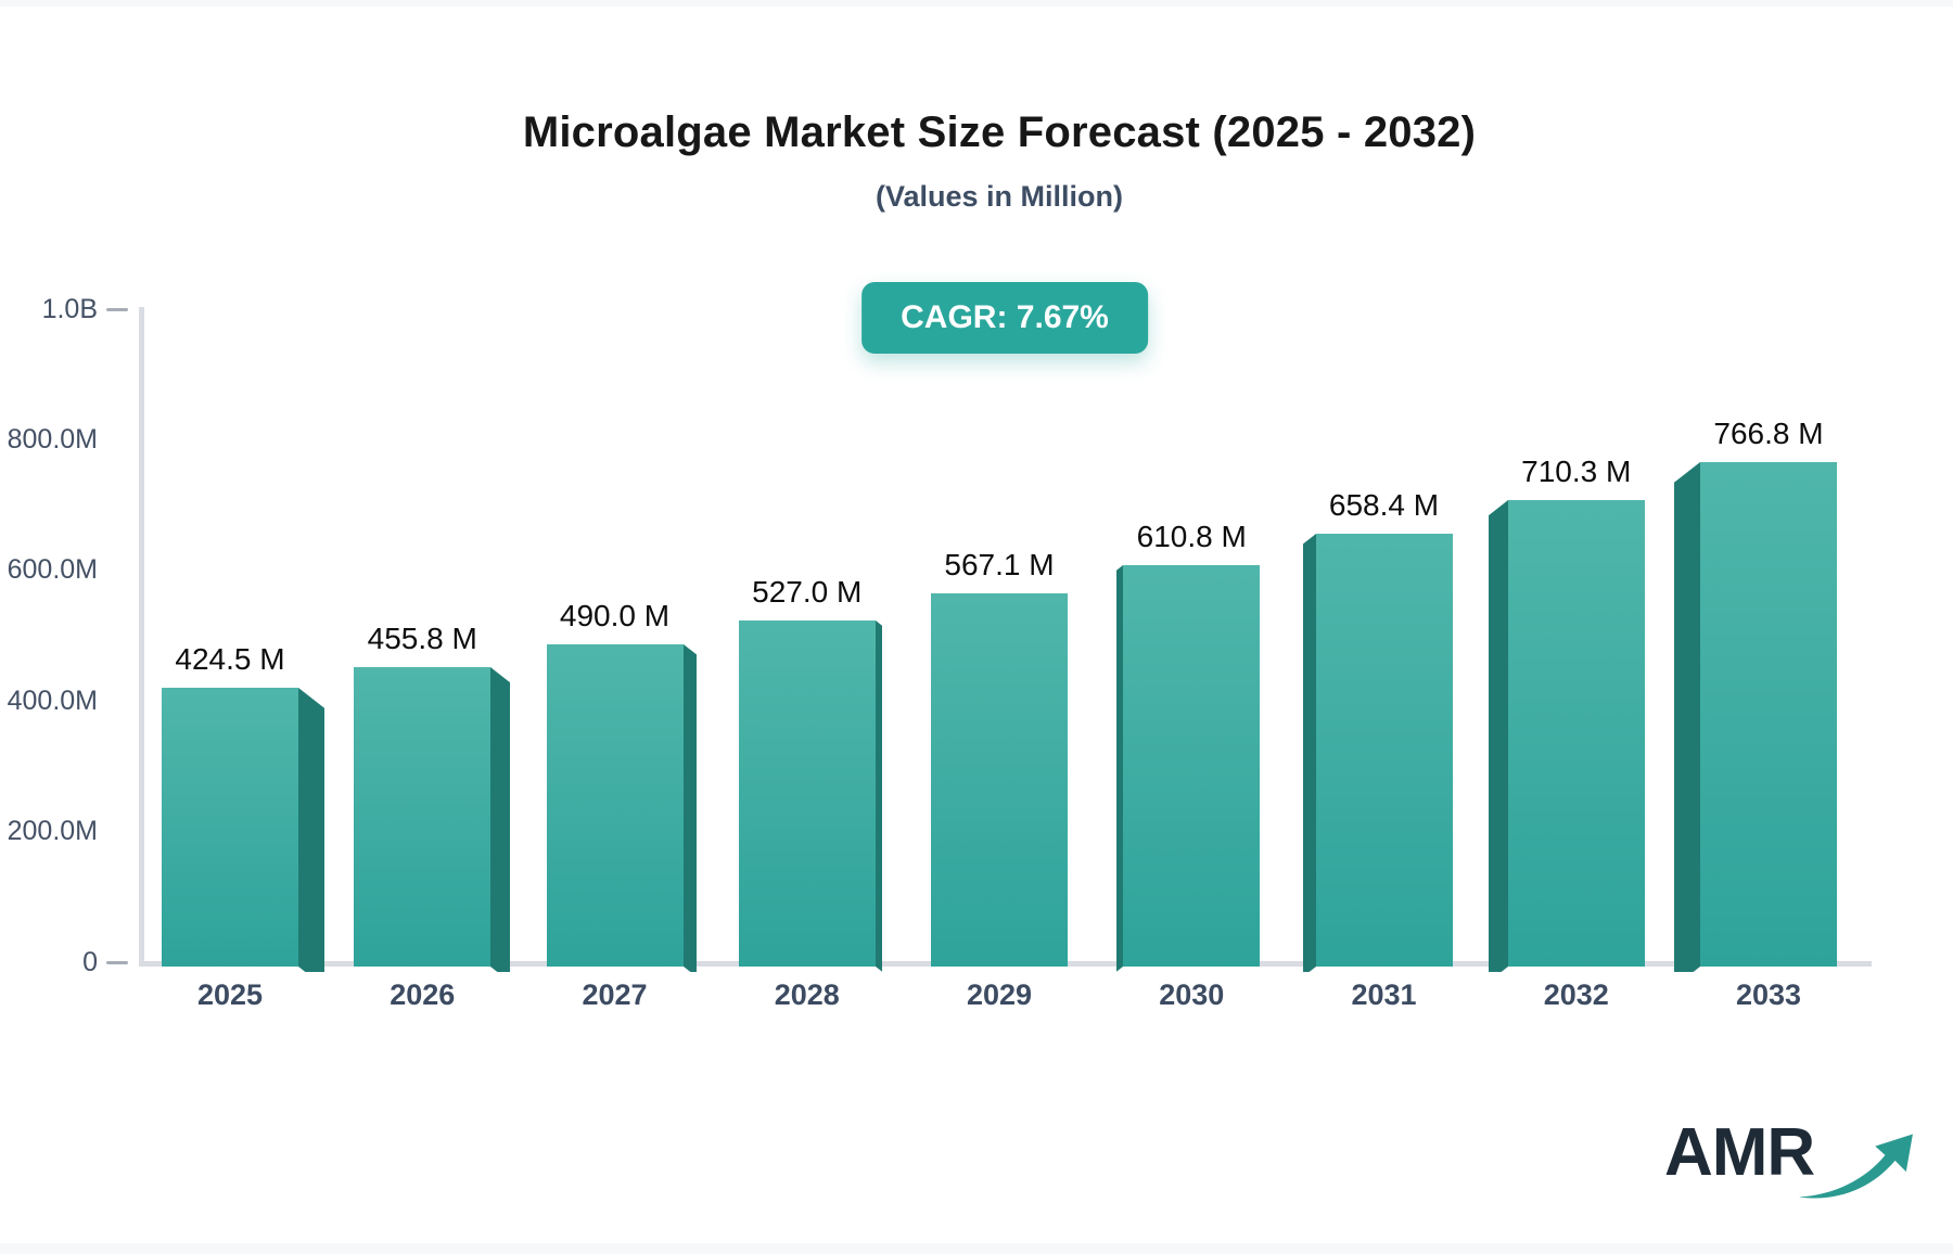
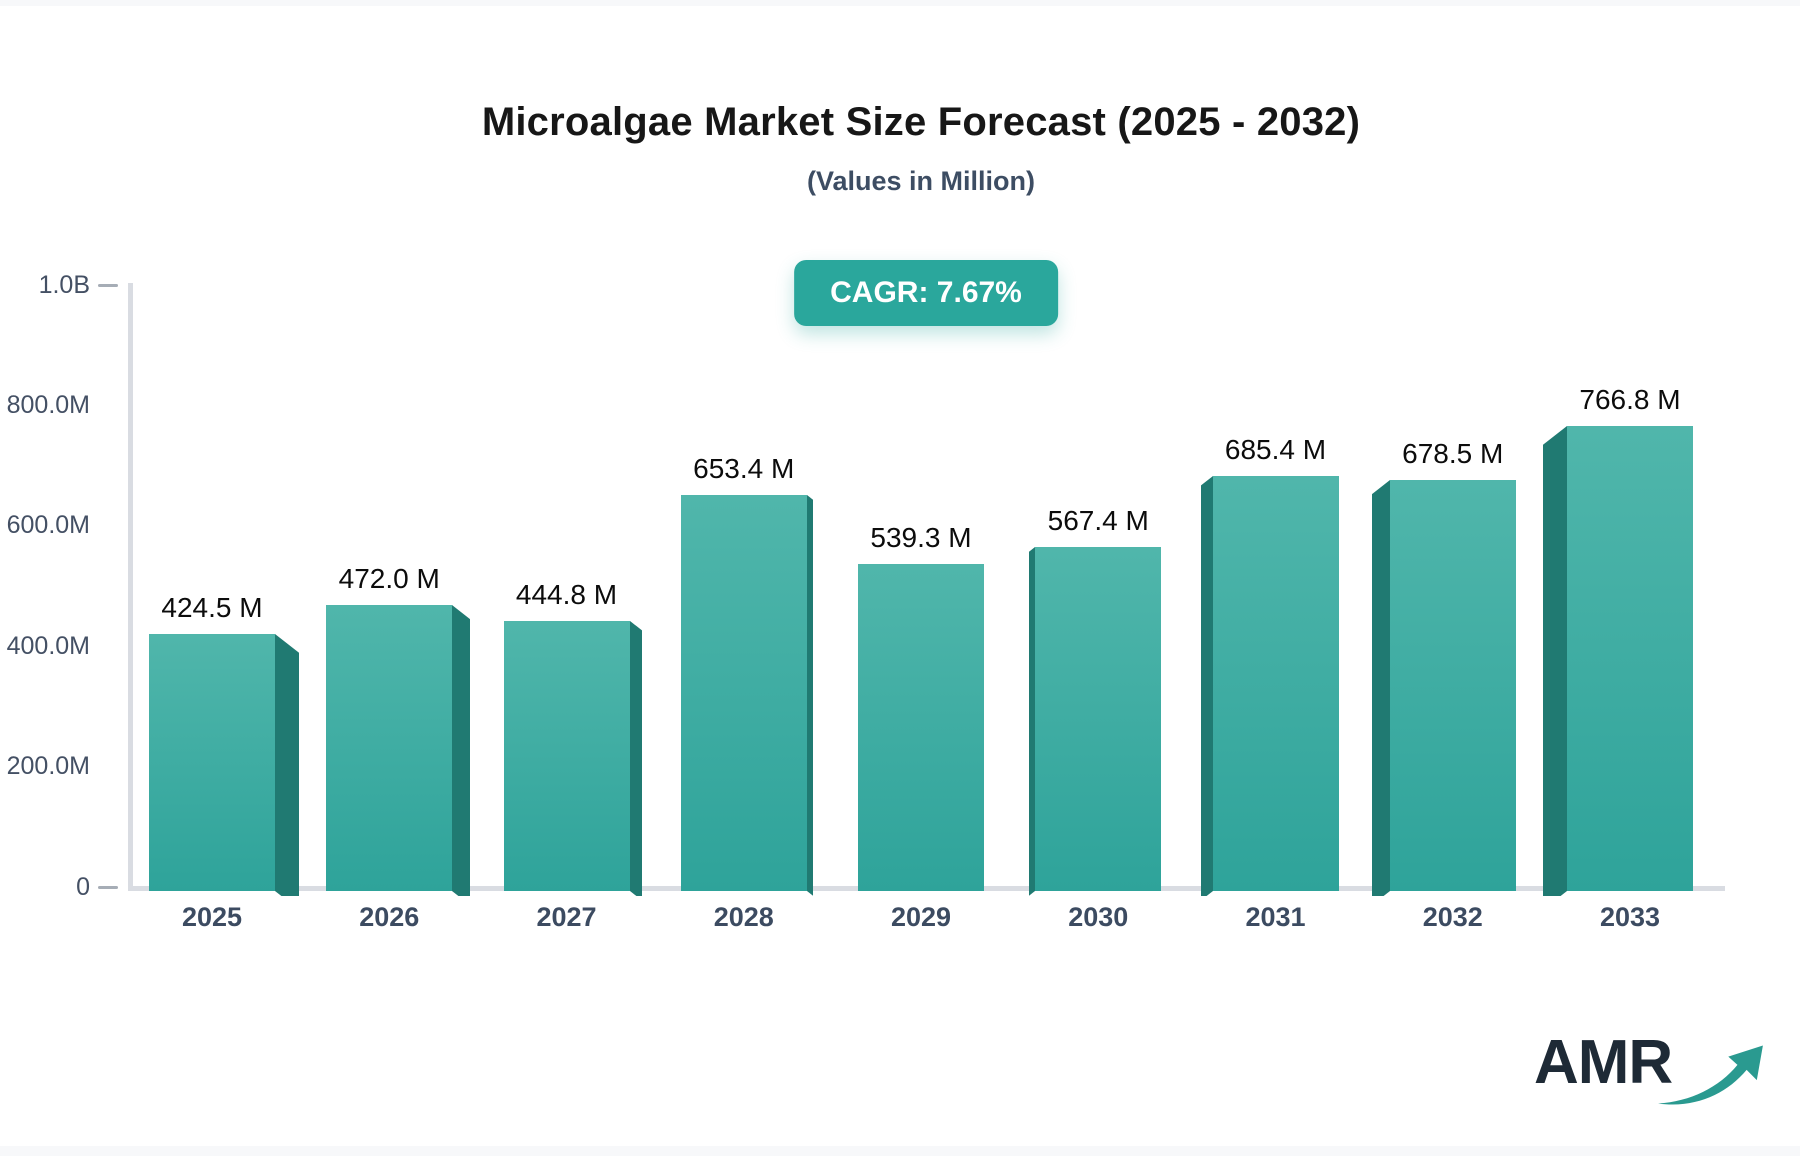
2026: 455.8 -> 472.0
2027: 490.0 -> 444.8
2028: 527.0 -> 653.4
2029: 567.1 -> 539.3
2030: 610.8 -> 567.4
2031: 658.4 -> 685.4
2032: 710.3 -> 678.5
